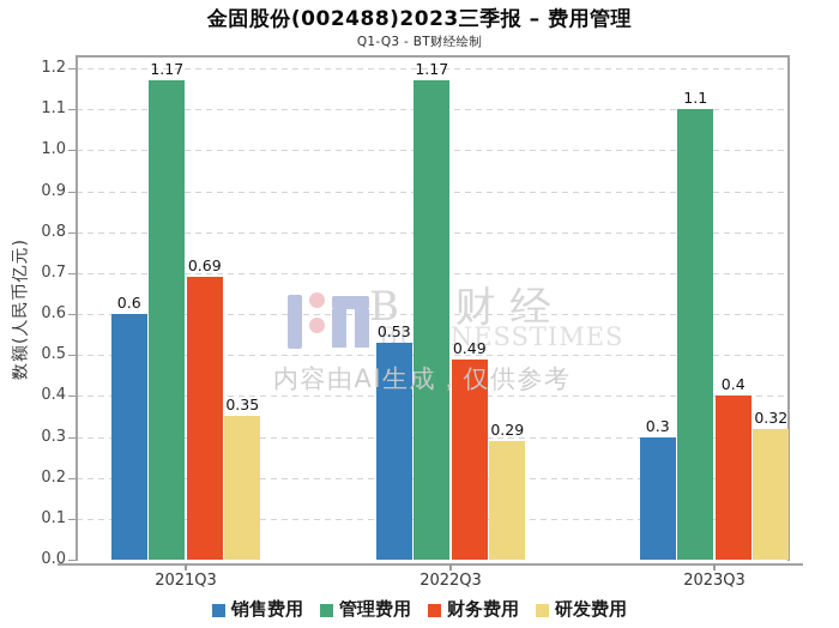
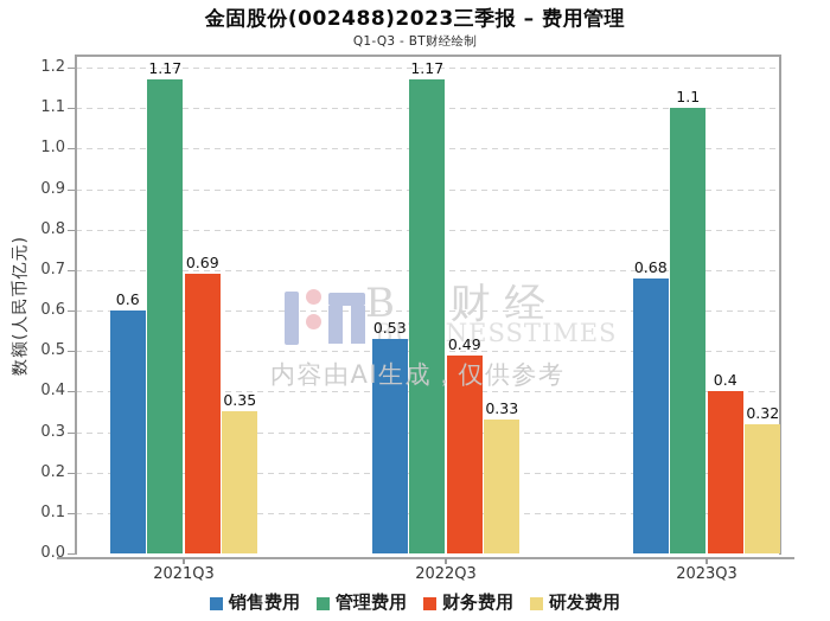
研发费用/2022Q3: 0.29 -> 0.33
销售费用/2023Q3: 0.3 -> 0.68
